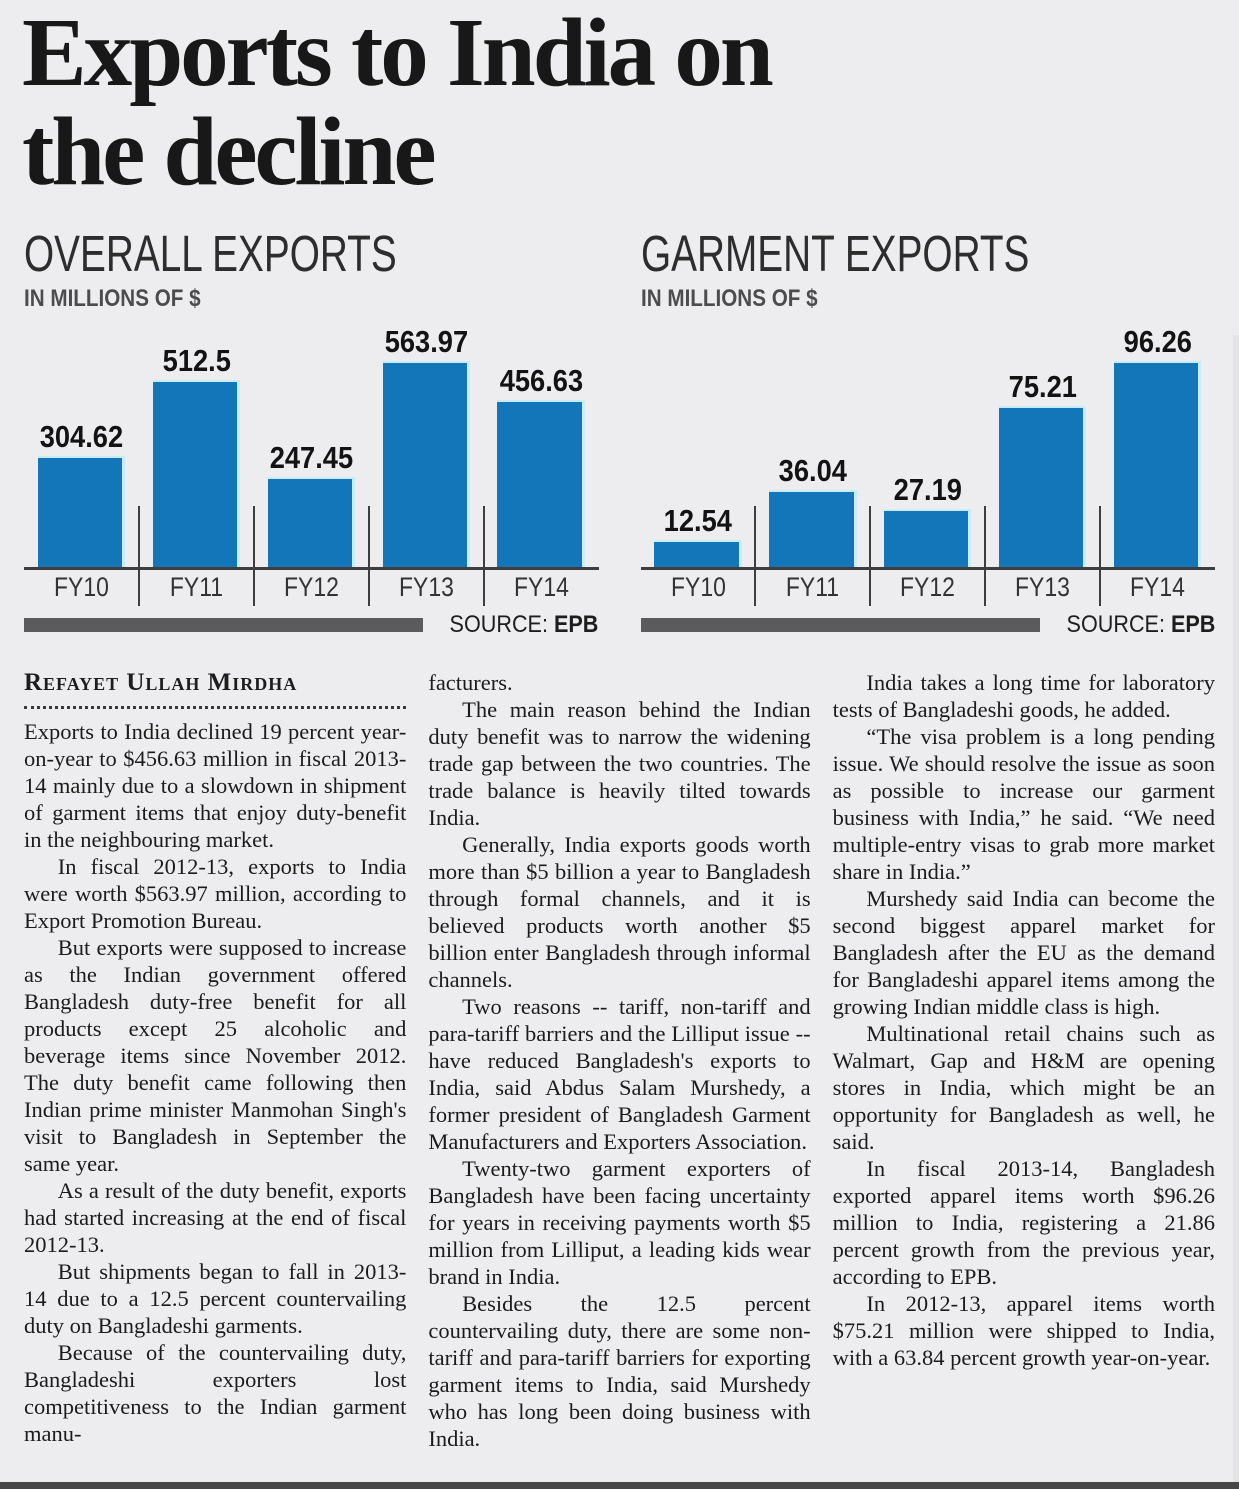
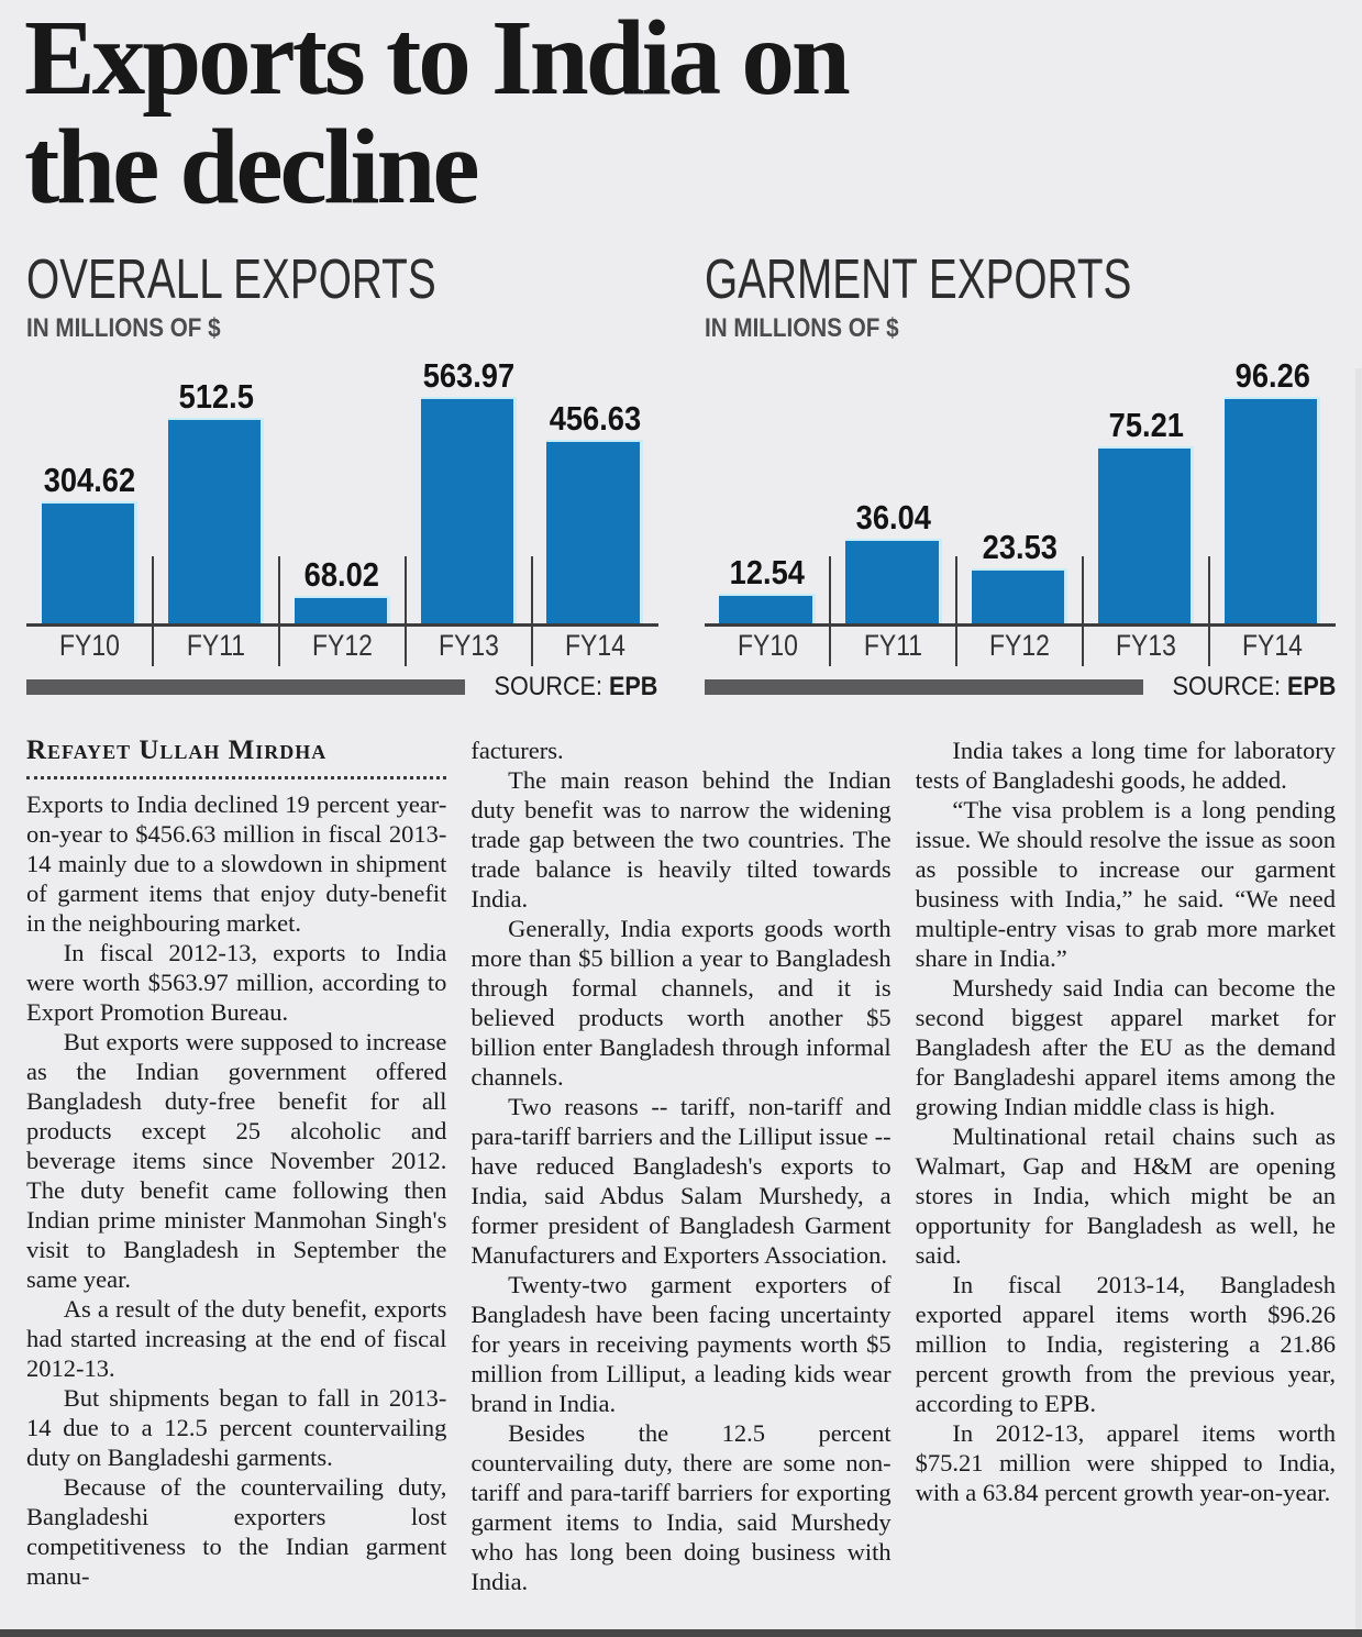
OVERALL EXPORTS/FY12: 247.45 -> 68.02
GARMENT EXPORTS/FY12: 27.19 -> 23.53
